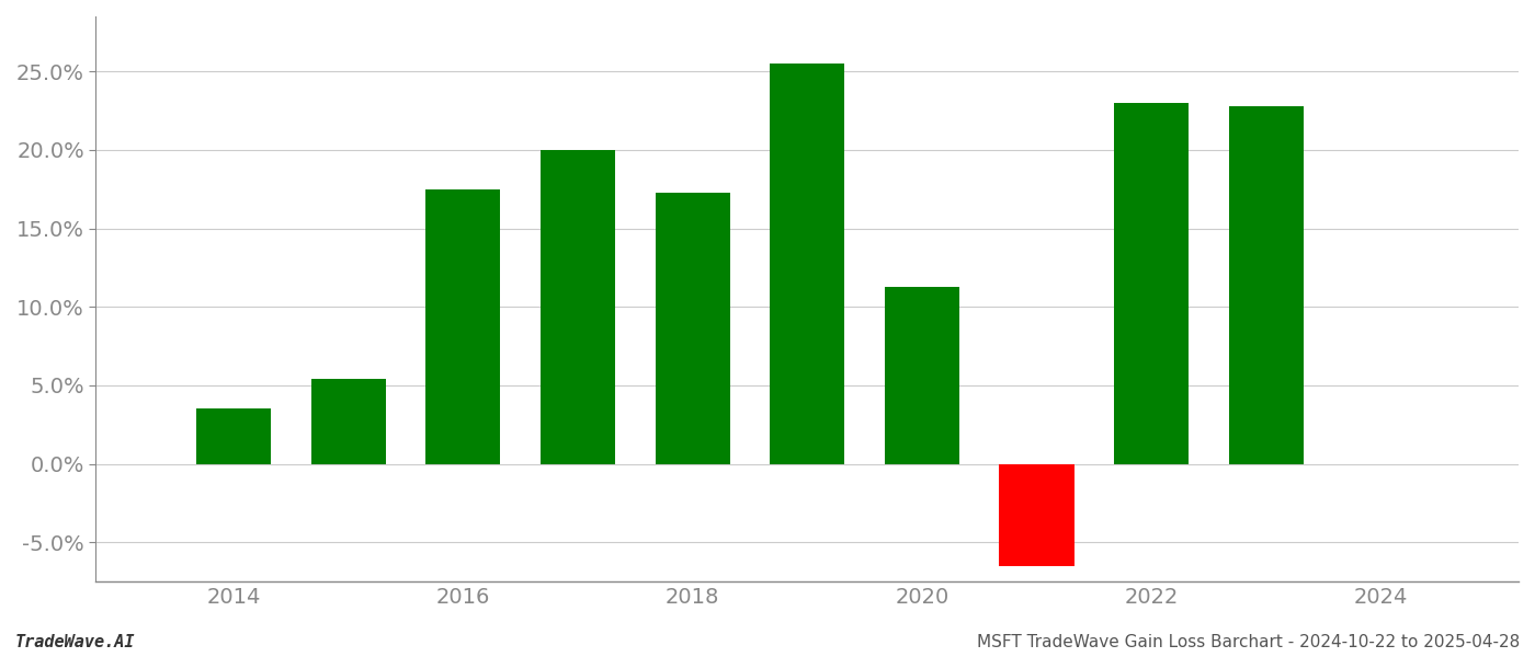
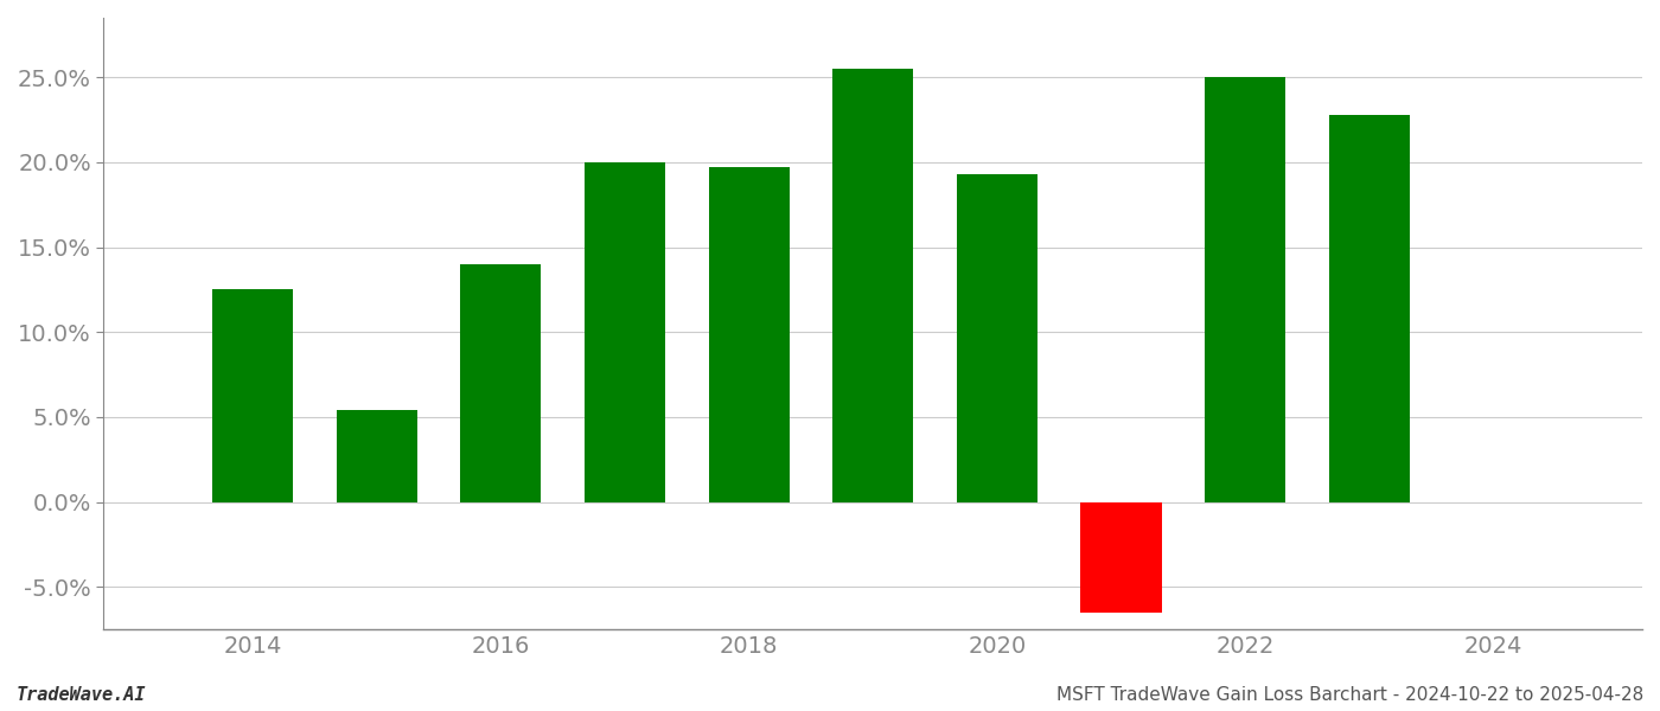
2014: 3.5% -> 12.5%
2016: 17.5% -> 14.0%
2018: 17.3% -> 19.7%
2020: 11.3% -> 19.3%
2022: 23.0% -> 25.0%
